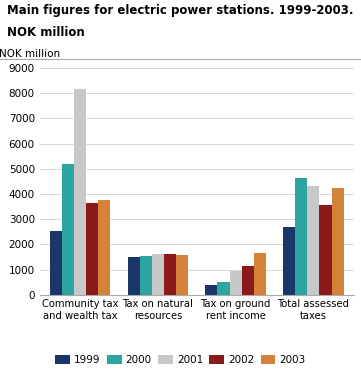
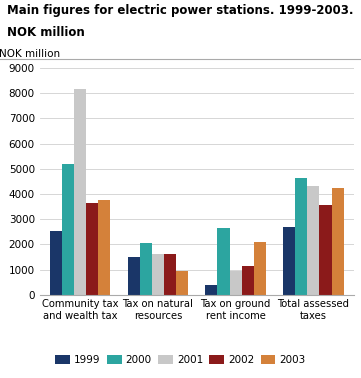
2000/Tax on natural resources: 1550 -> 2050
2003/Tax on natural resources: 1600 -> 950
2000/Tax on ground rent income: 510 -> 2650
2003/Tax on ground rent income: 1680 -> 2100
